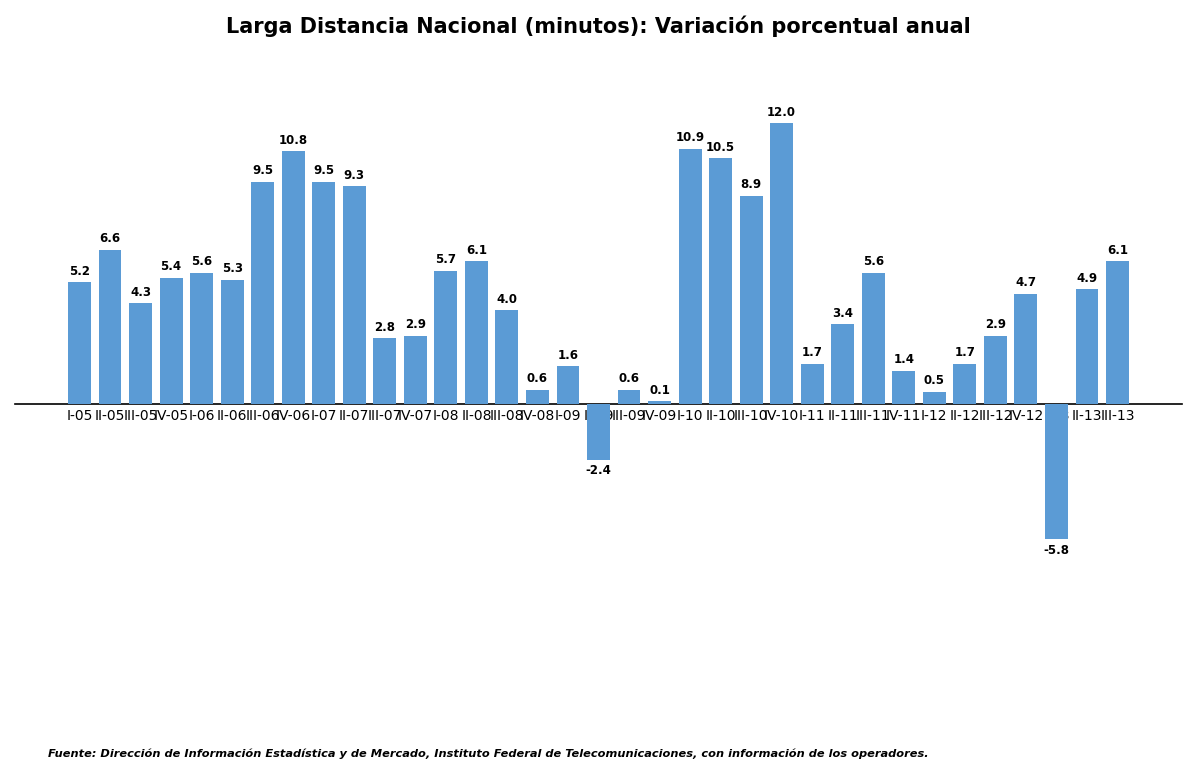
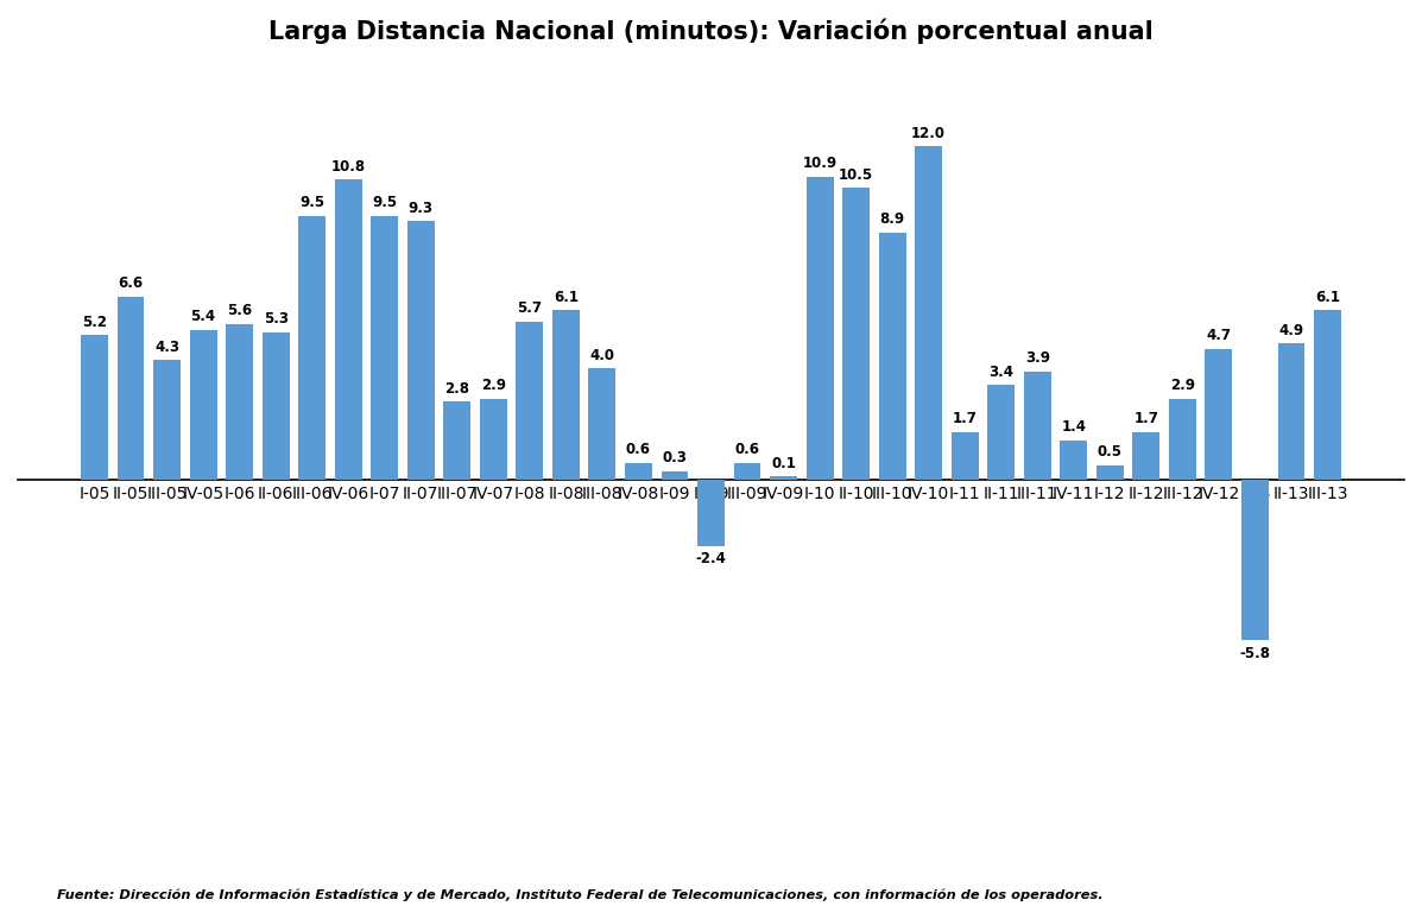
I-09: 1.6 -> 0.3
III-11: 5.6 -> 3.9
